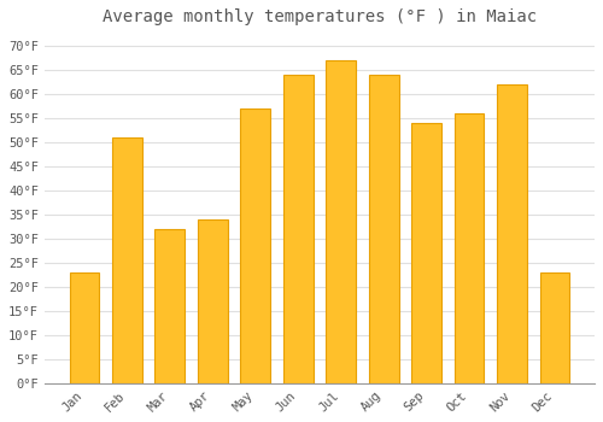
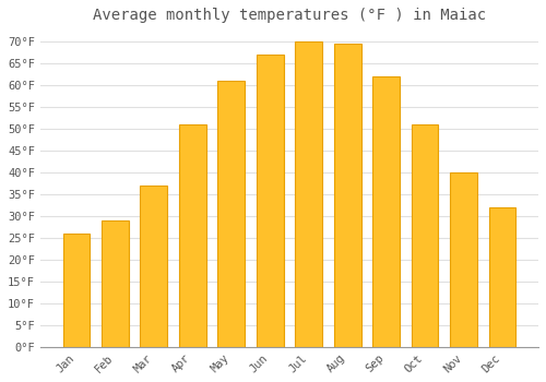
Jan: 23.0°F -> 26.0°F
Feb: 51.0°F -> 29.0°F
Mar: 32.0°F -> 37.0°F
Apr: 34.0°F -> 51.0°F
May: 57.0°F -> 61.0°F
Jun: 64.0°F -> 67.0°F
Jul: 67.0°F -> 70.0°F
Aug: 64.0°F -> 69.5°F
Sep: 54.0°F -> 62.0°F
Oct: 56.0°F -> 51.0°F
Nov: 62.0°F -> 40.0°F
Dec: 23.0°F -> 32.0°F
